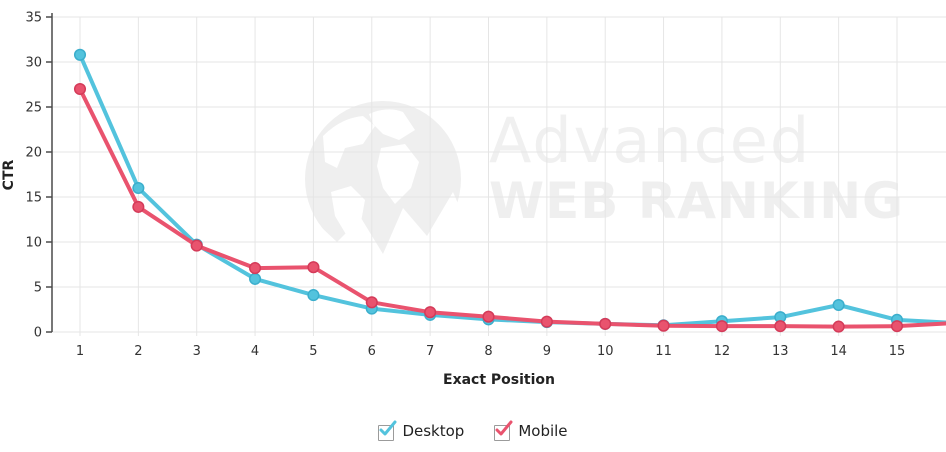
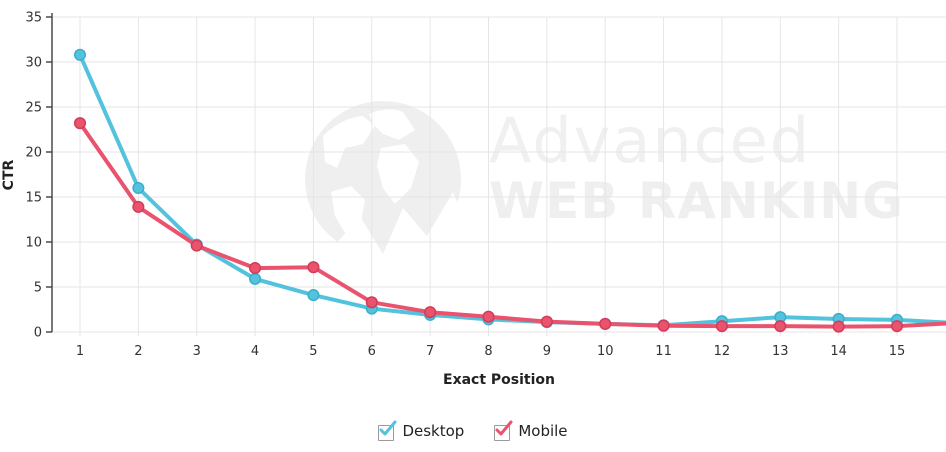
Mobile/1: 27 -> 23
Desktop/14: 3 -> 1
